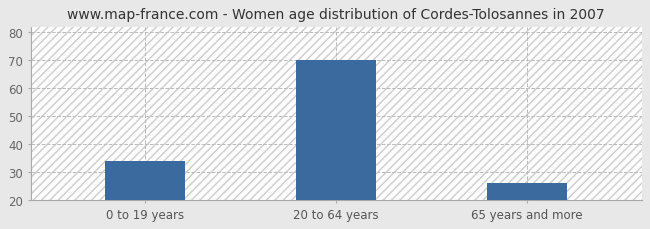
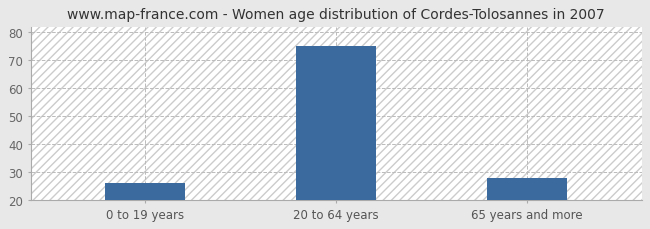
0 to 19 years: 34 -> 26
20 to 64 years: 70 -> 75
65 years and more: 26 -> 28
